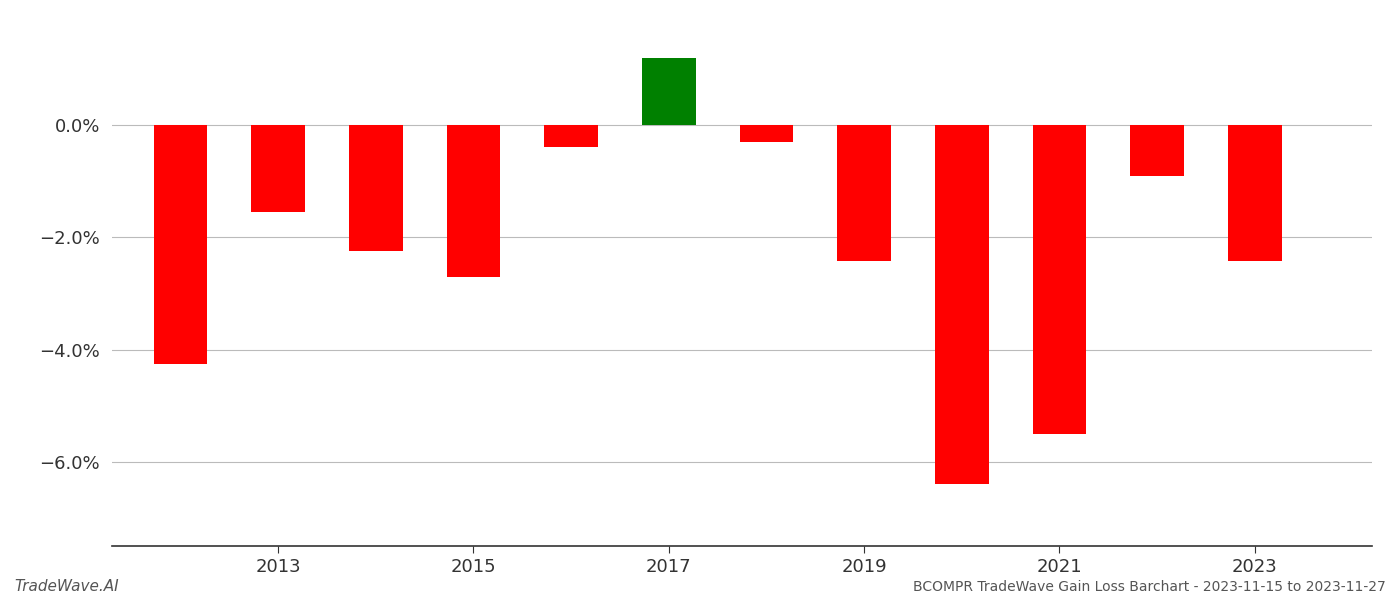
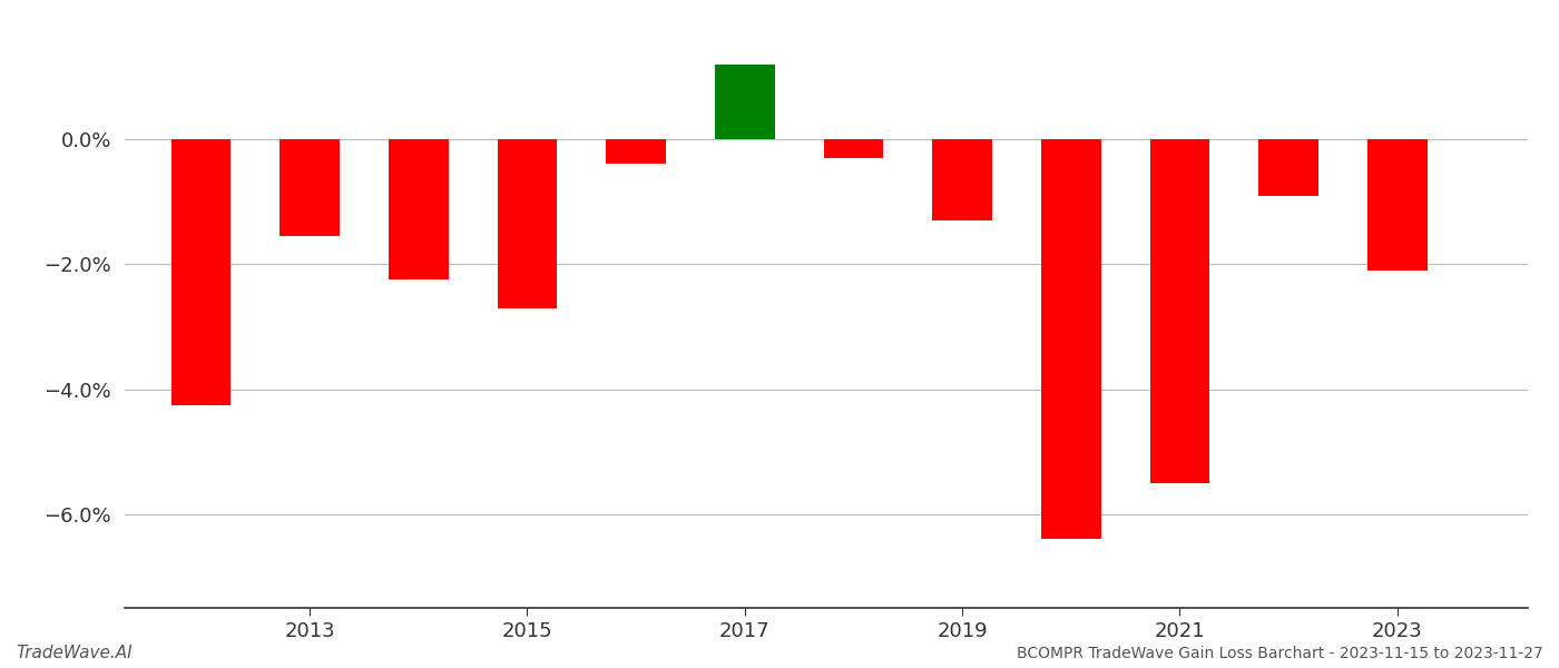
2019: -2.42% -> -1.30%
2023: -2.42% -> -2.10%
